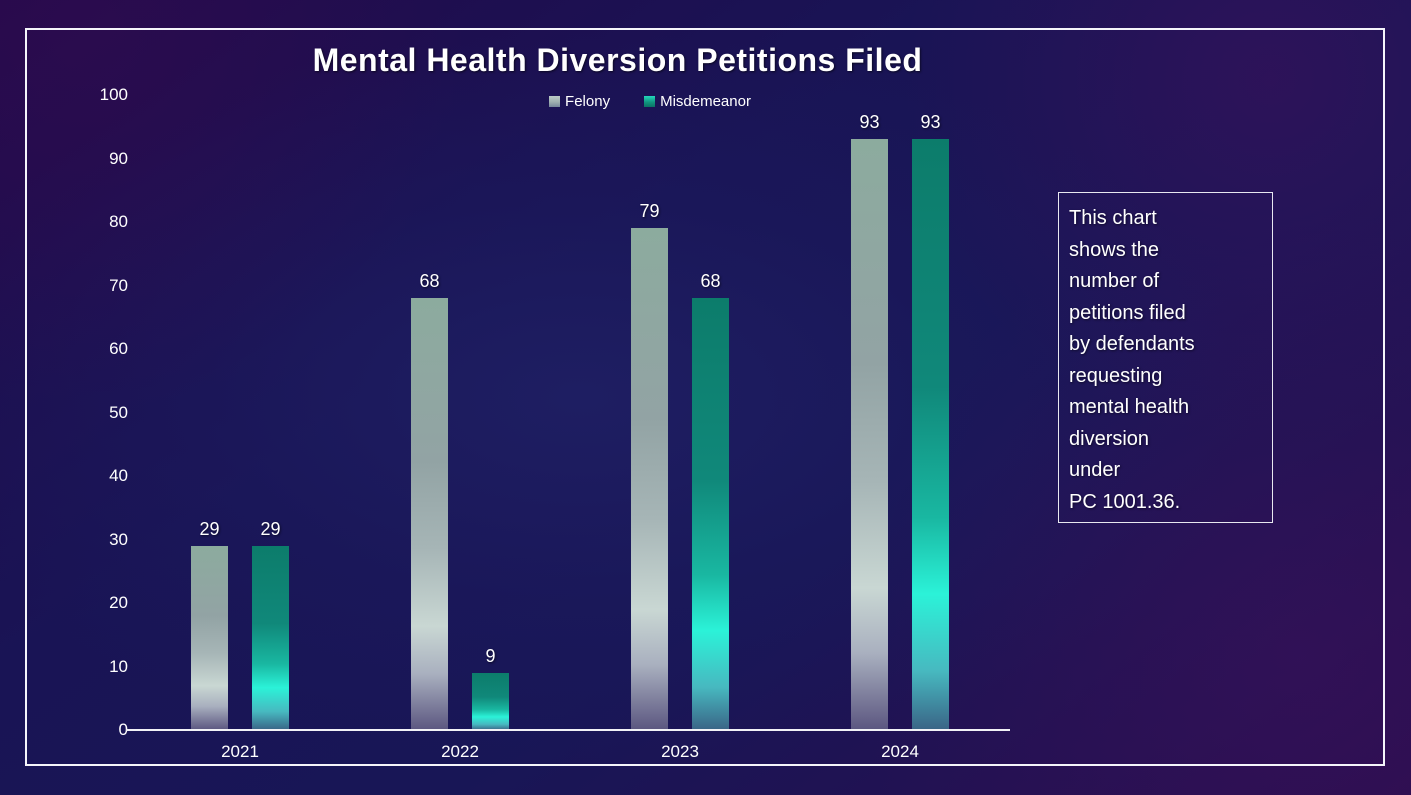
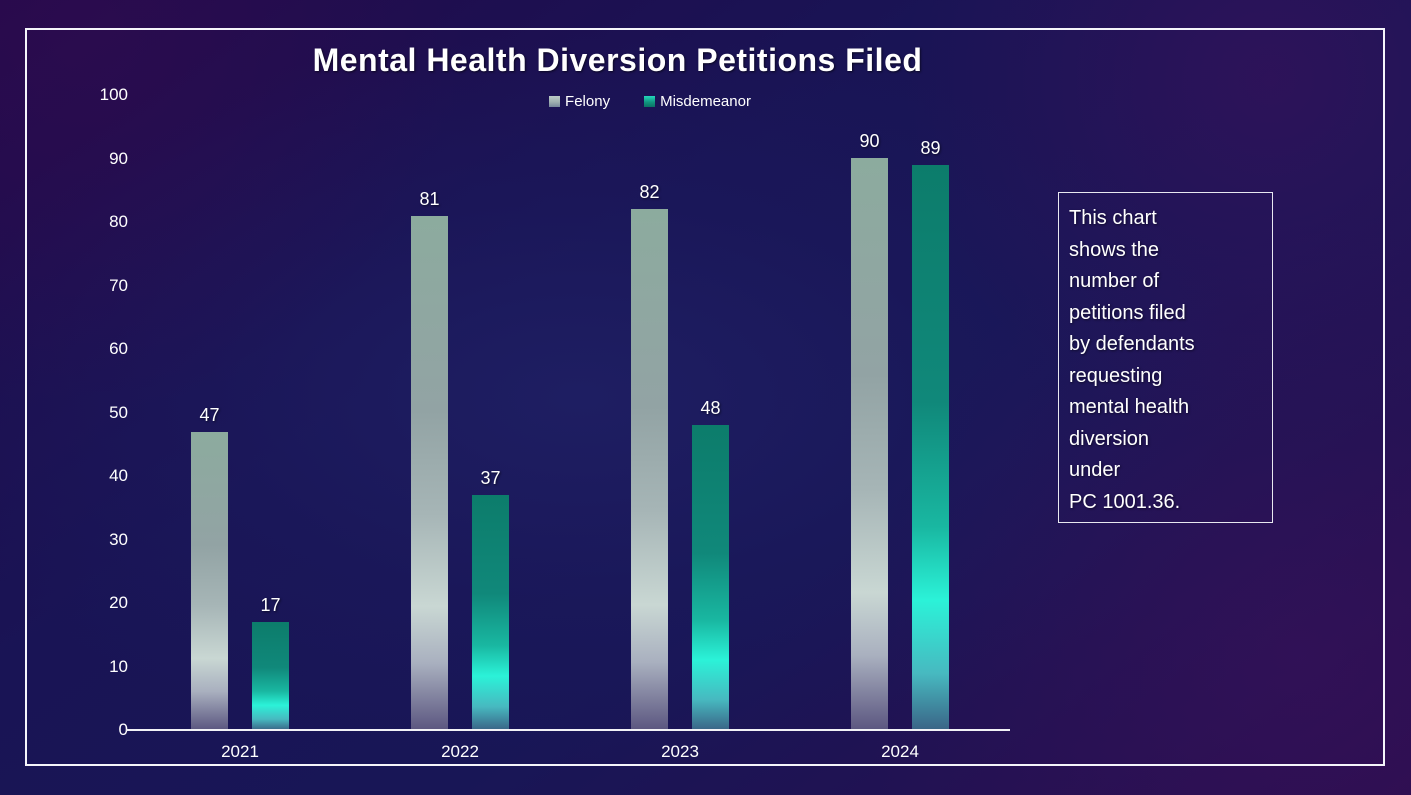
Felony/2021: 29 -> 47
Misdemeanor/2021: 29 -> 17
Felony/2022: 68 -> 81
Misdemeanor/2022: 9 -> 37
Felony/2023: 79 -> 82
Misdemeanor/2023: 68 -> 48
Felony/2024: 93 -> 90
Misdemeanor/2024: 93 -> 89
